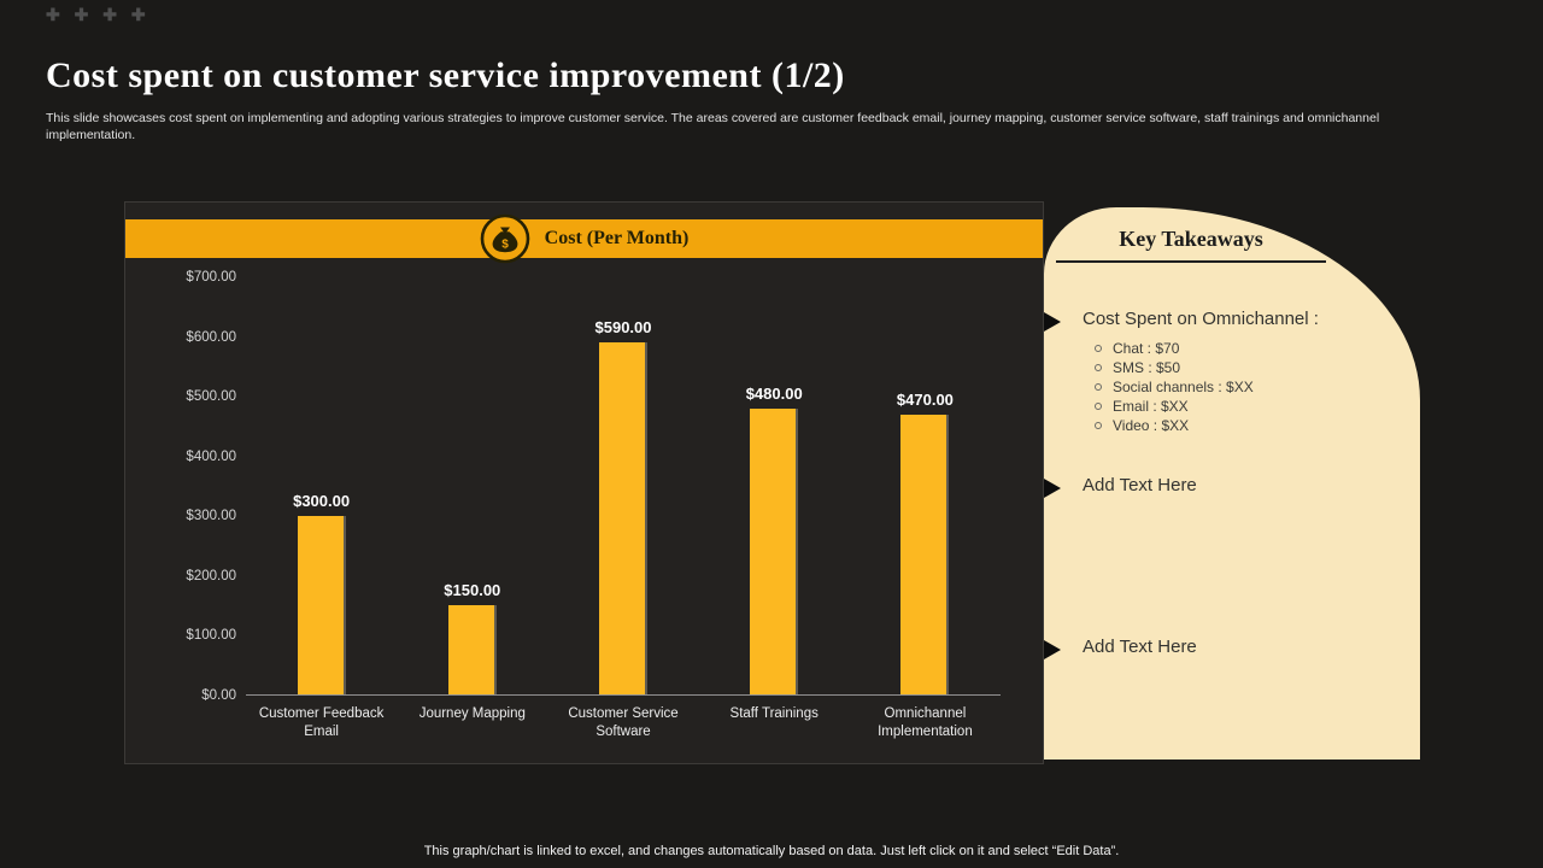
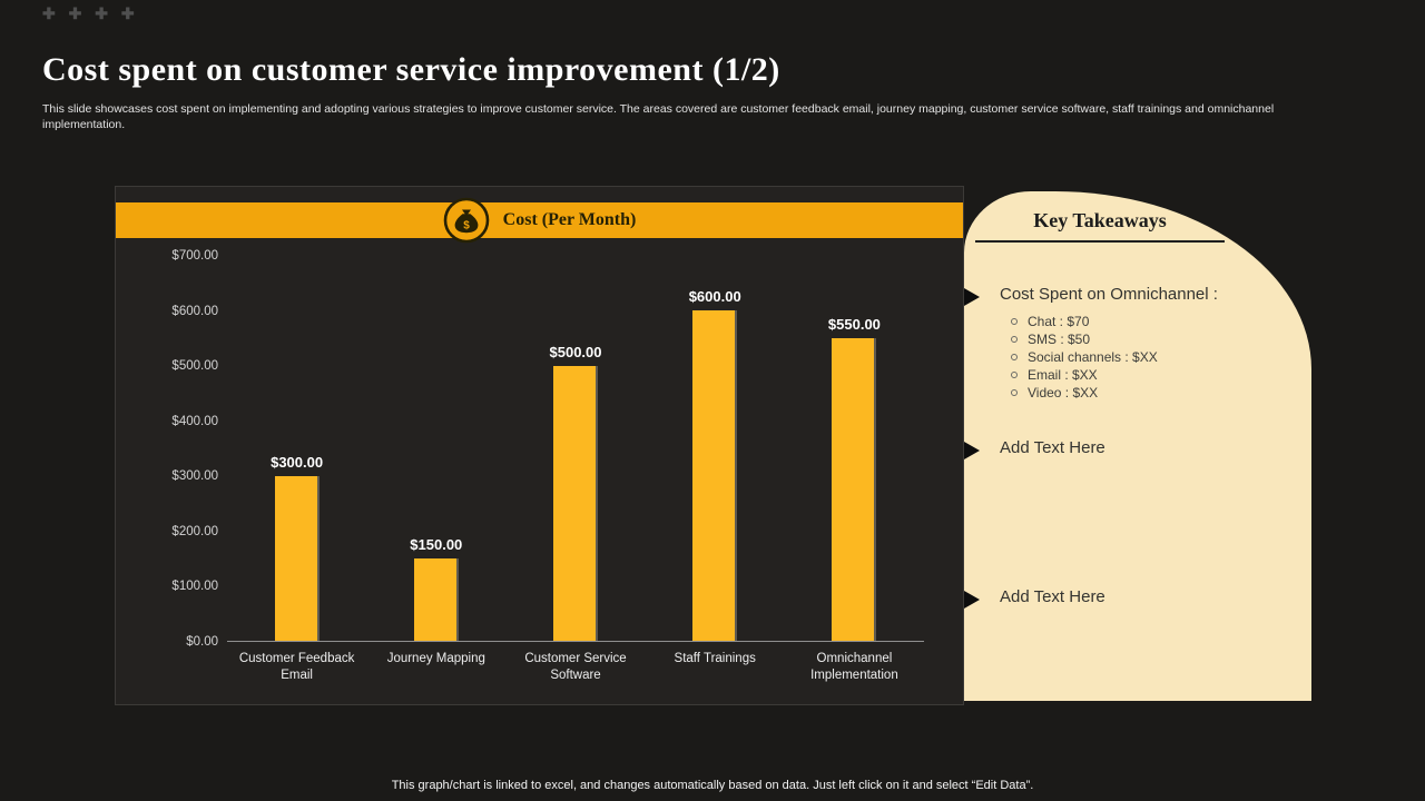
Customer Service Software: $590.00 -> $500.00
Staff Trainings: $480.00 -> $600.00
Omnichannel Implementation: $470.00 -> $550.00
